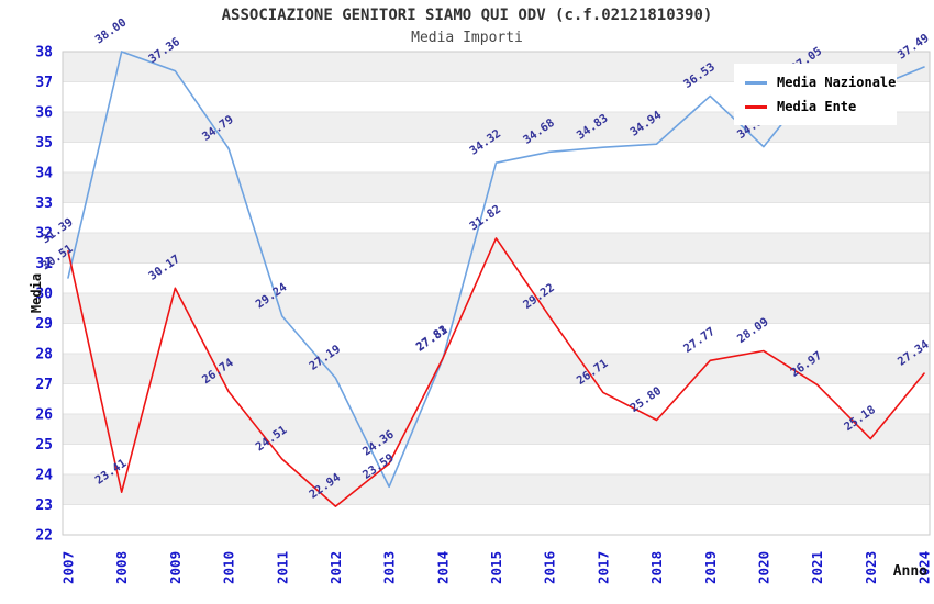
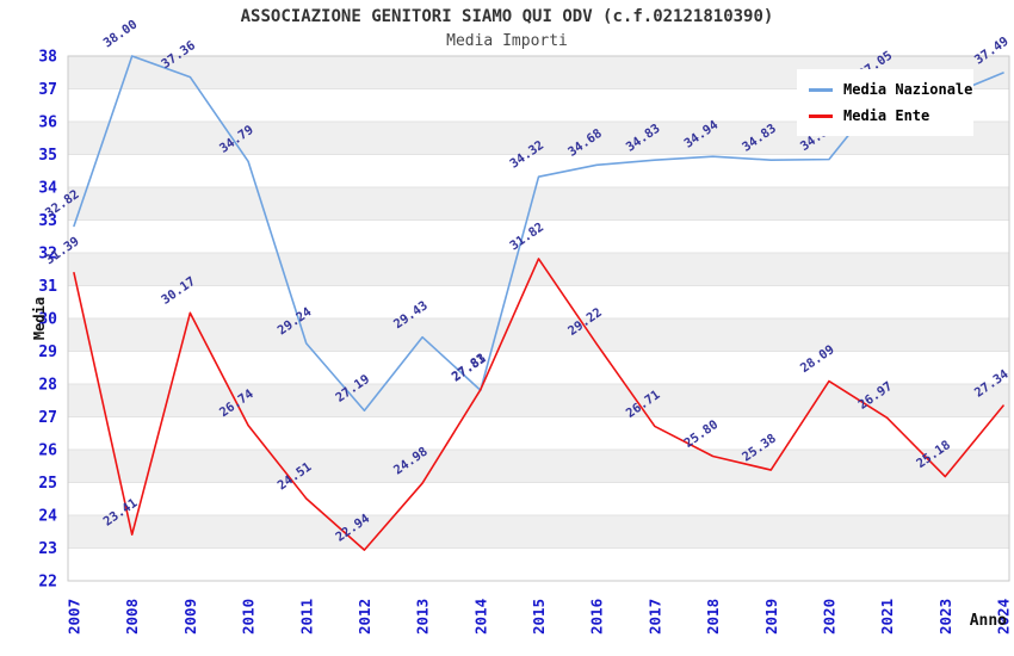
Media Nazionale/2007: 30.51 -> 32.82
Media Nazionale/2013: 23.59 -> 29.43
Media Ente/2013: 24.36 -> 24.98
Media Nazionale/2019: 36.53 -> 34.83
Media Ente/2019: 27.77 -> 25.38
